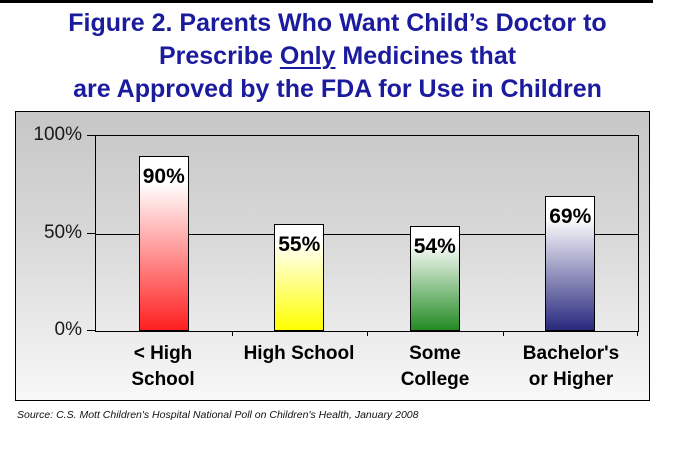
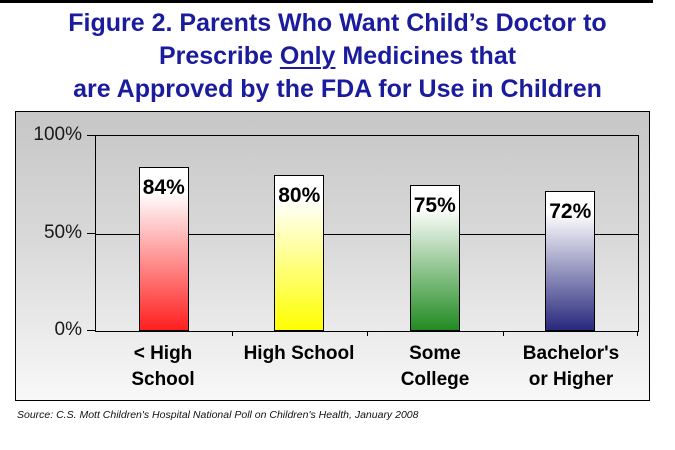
< High School: 90% -> 84%
High School: 55% -> 80%
Some College: 54% -> 75%
Bachelor's or Higher: 69% -> 72%
